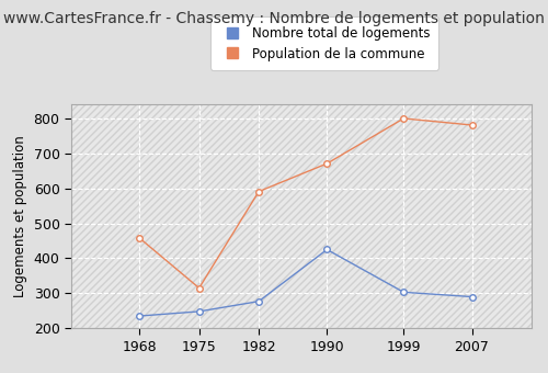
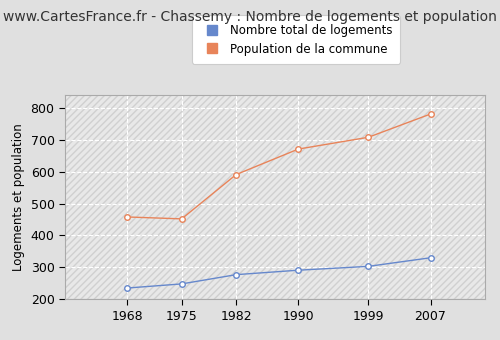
Population de la commune/1975: 315 -> 452
Nombre total de logements/1990: 425 -> 291
Population de la commune/1999: 800 -> 708
Nombre total de logements/2007: 290 -> 330
